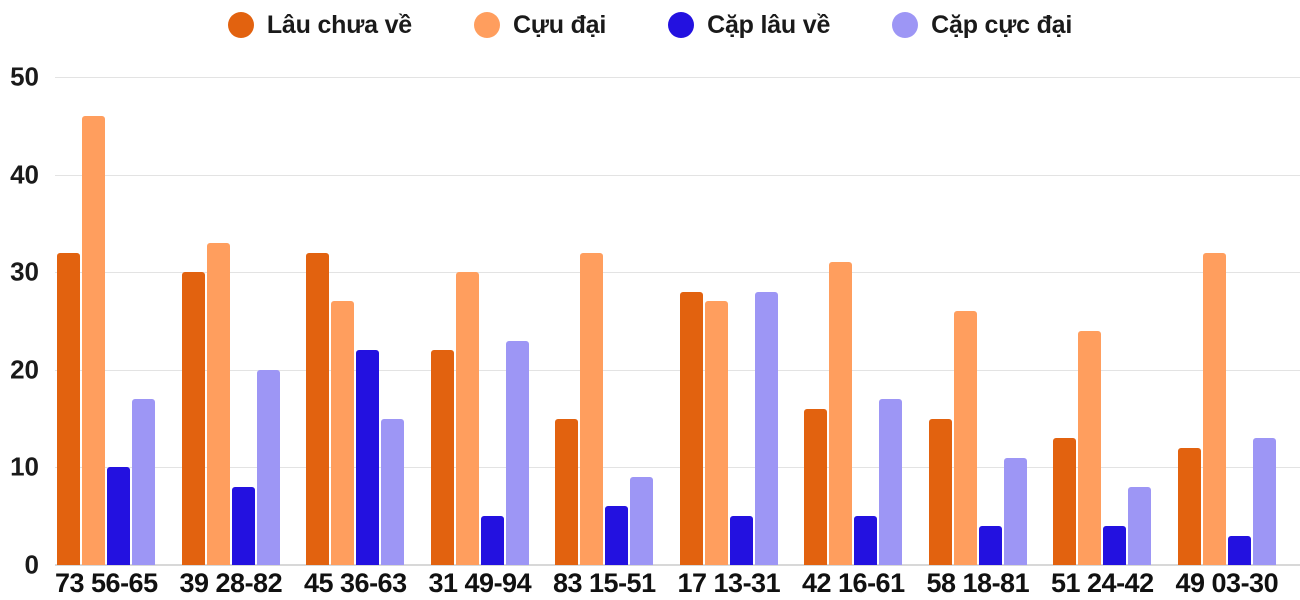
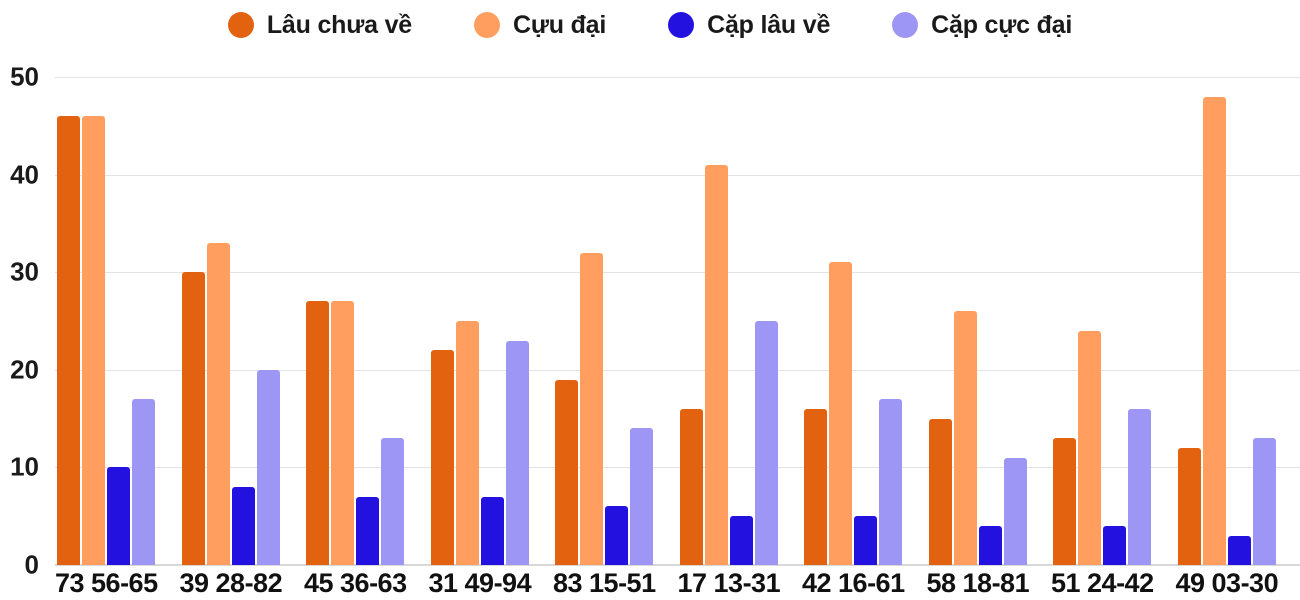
Lâu chưa về/73 56-65: 32 -> 46
Lâu chưa về/45 36-63: 32 -> 27
Cặp lâu về/45 36-63: 22 -> 7
Cặp cực đại/45 36-63: 15 -> 13
Cựu đại/31 49-94: 30 -> 25
Cặp lâu về/31 49-94: 5 -> 7
Lâu chưa về/83 15-51: 15 -> 19
Cặp cực đại/83 15-51: 9 -> 14
Lâu chưa về/17 13-31: 28 -> 16
Cựu đại/17 13-31: 27 -> 41
Cặp cực đại/17 13-31: 28 -> 25
Cặp cực đại/51 24-42: 8 -> 16
Cựu đại/49 03-30: 32 -> 48
